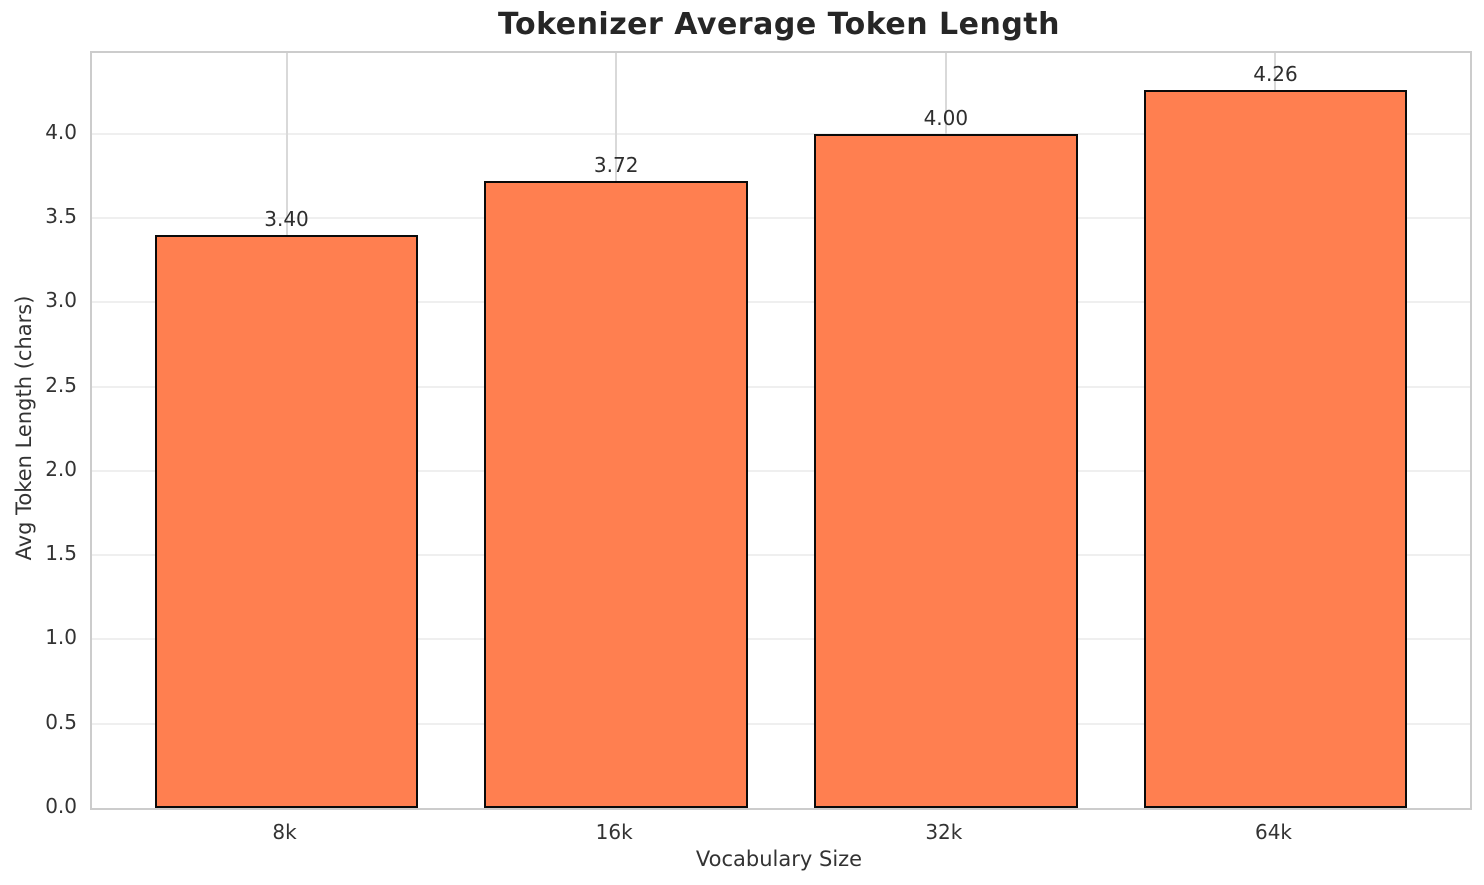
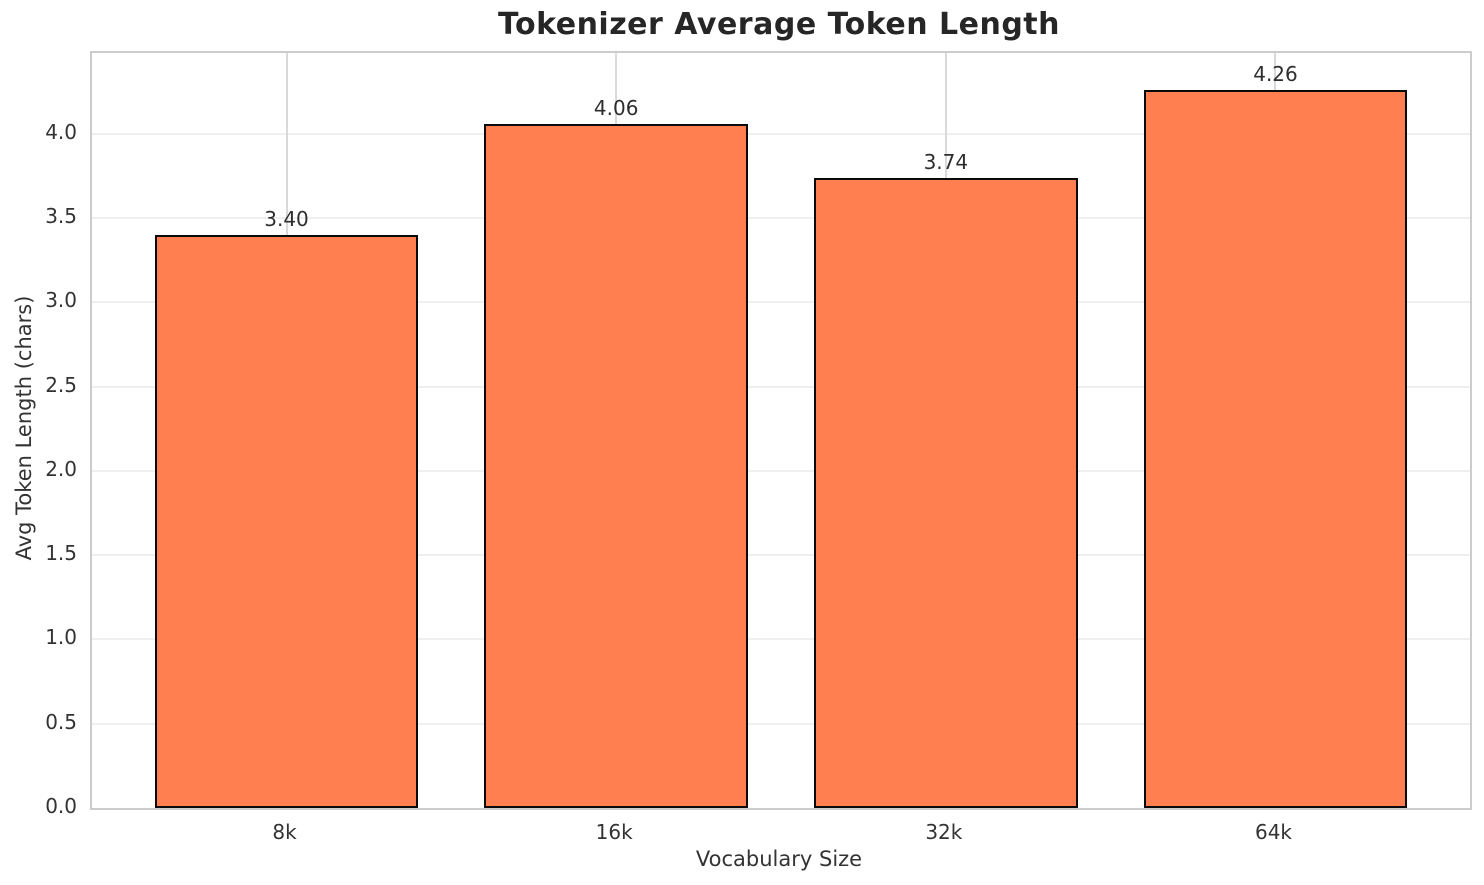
16k: 3.72 -> 4.06
32k: 4.00 -> 3.74
